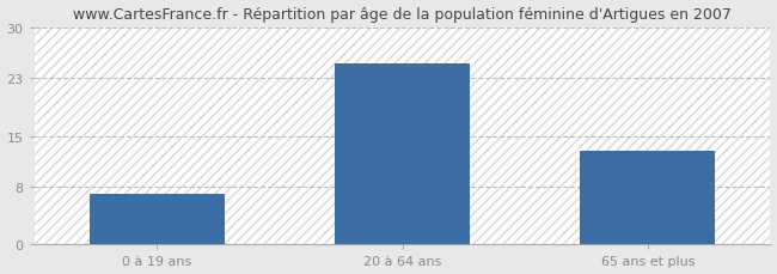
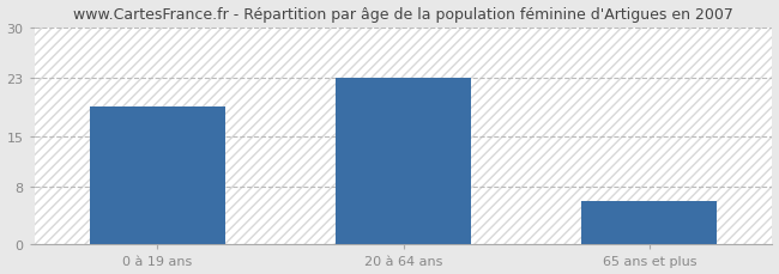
0 à 19 ans: 7 -> 19
20 à 64 ans: 25 -> 23
65 ans et plus: 13 -> 6
